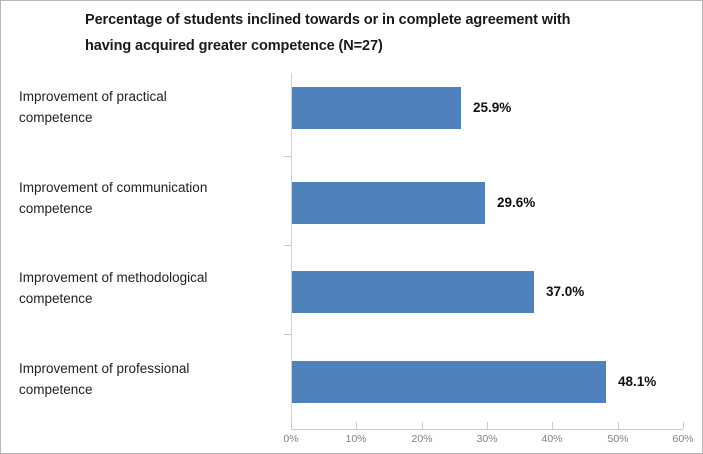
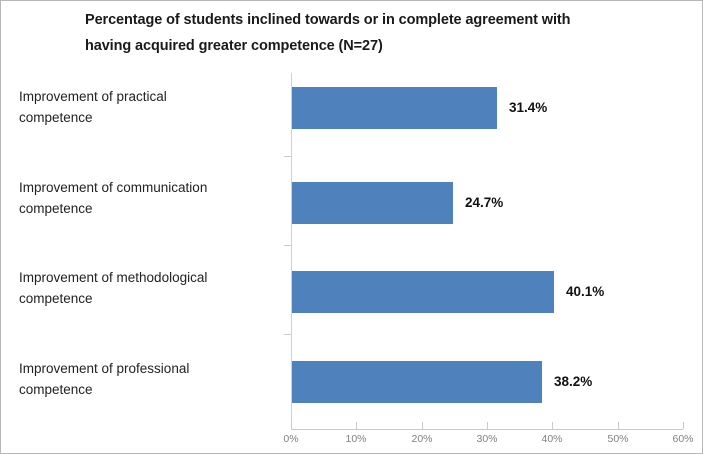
Improvement of practical competence: 25.9% -> 31.4%
Improvement of communication competence: 29.6% -> 24.7%
Improvement of methodological competence: 37.0% -> 40.1%
Improvement of professional competence: 48.1% -> 38.2%
